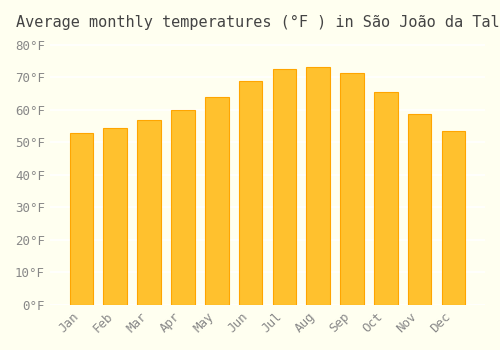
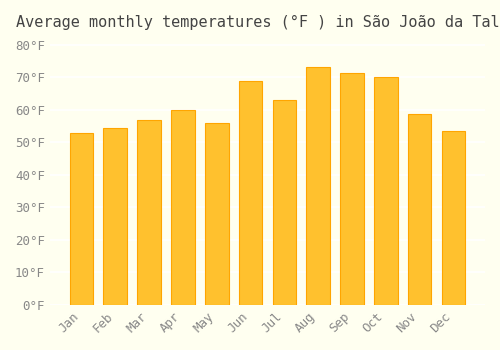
May: 63.9°F -> 56.0°F
Jul: 72.5°F -> 63.0°F
Oct: 65.5°F -> 70.0°F
